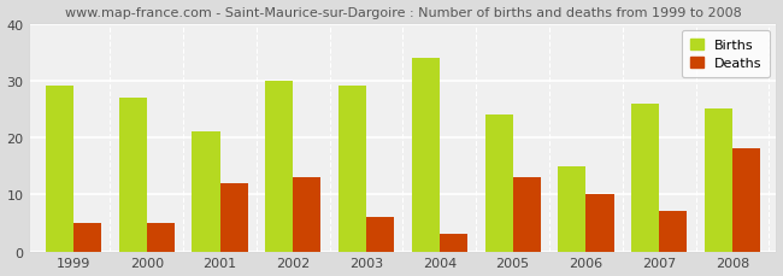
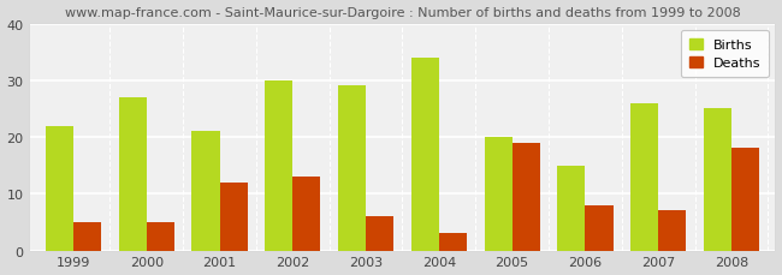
Births/1999: 29 -> 22
Births/2005: 24 -> 20
Deaths/2005: 13 -> 19
Deaths/2006: 10 -> 8
